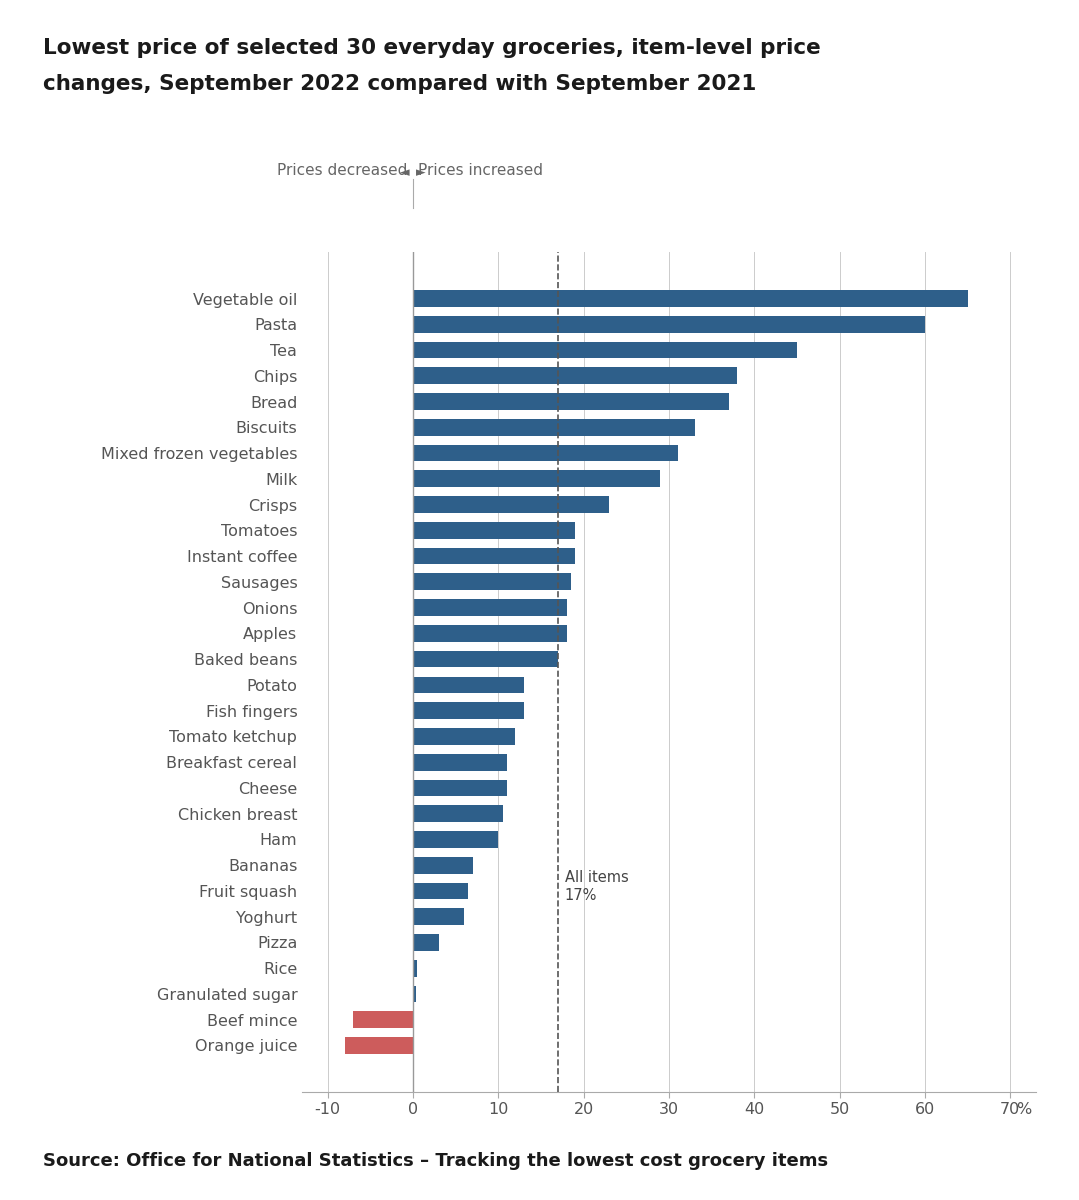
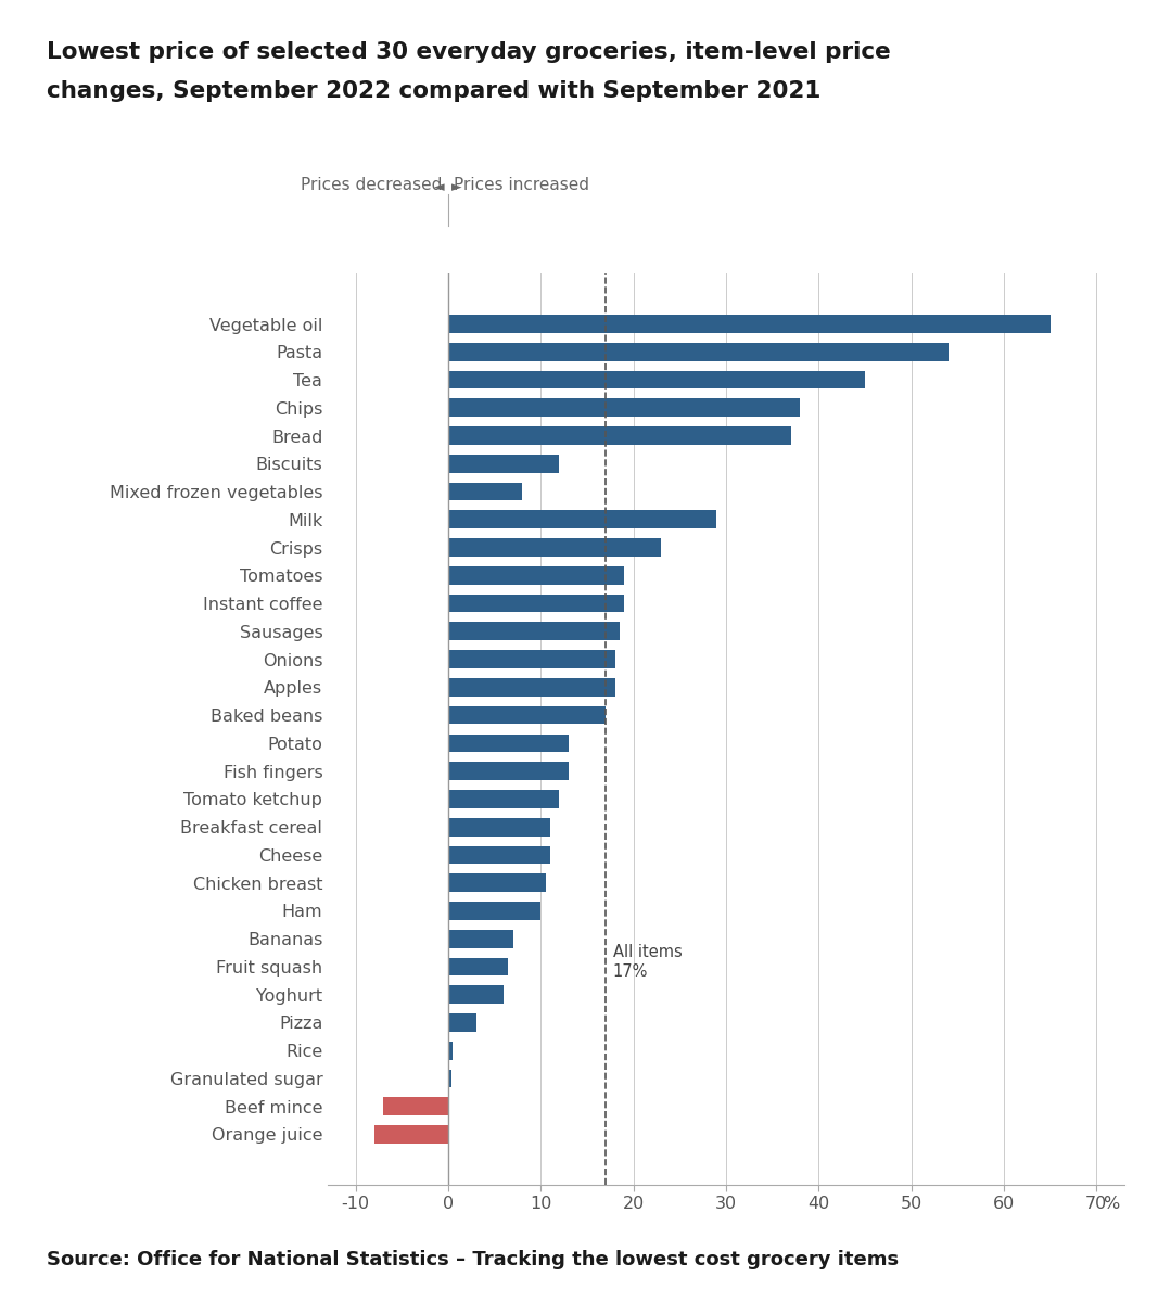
Pasta: 60.0 -> 54.0
Biscuits: 33.0 -> 12.0
Mixed frozen vegetables: 31.0 -> 8.0
